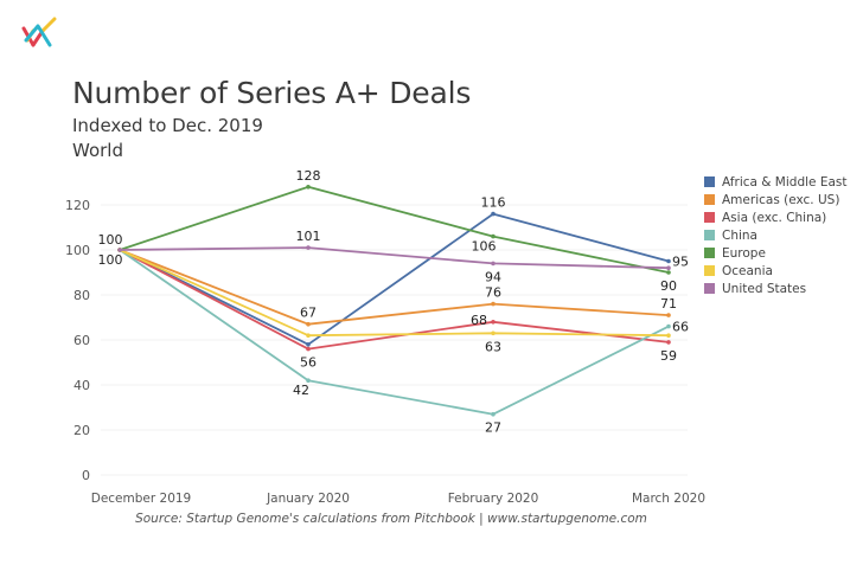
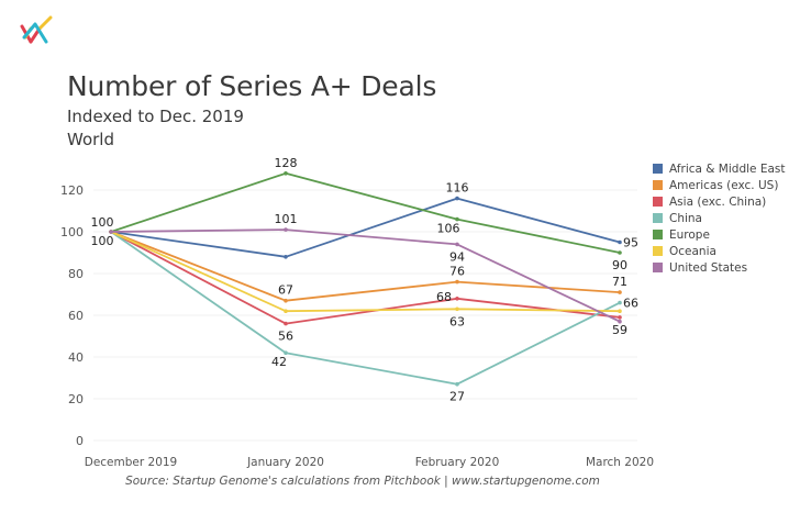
Africa & Middle East/January 2020: 58 -> 88
United States/March 2020: 92 -> 57
